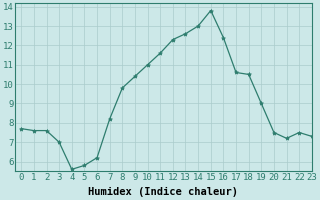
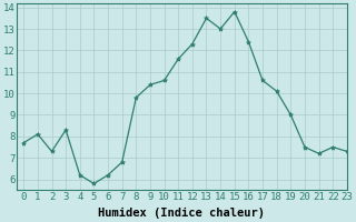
1: 7.6 -> 8.1
2: 7.6 -> 7.3
3: 7.0 -> 8.3
4: 5.6 -> 6.2
7: 8.2 -> 6.8
10: 11.0 -> 10.6
13: 12.6 -> 13.5
18: 10.5 -> 10.1
